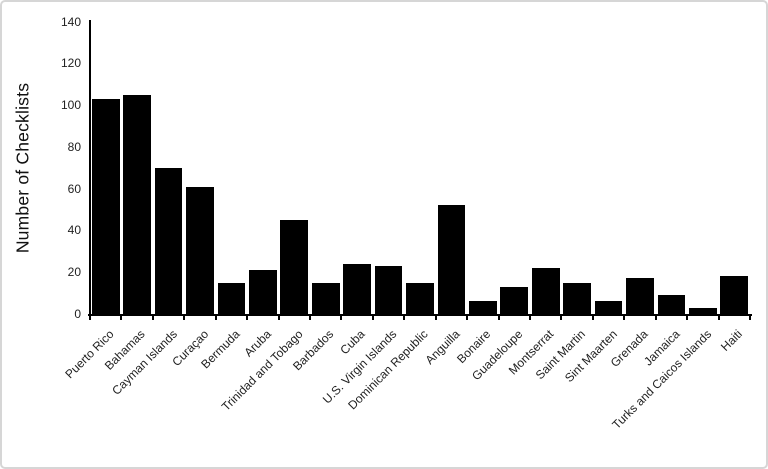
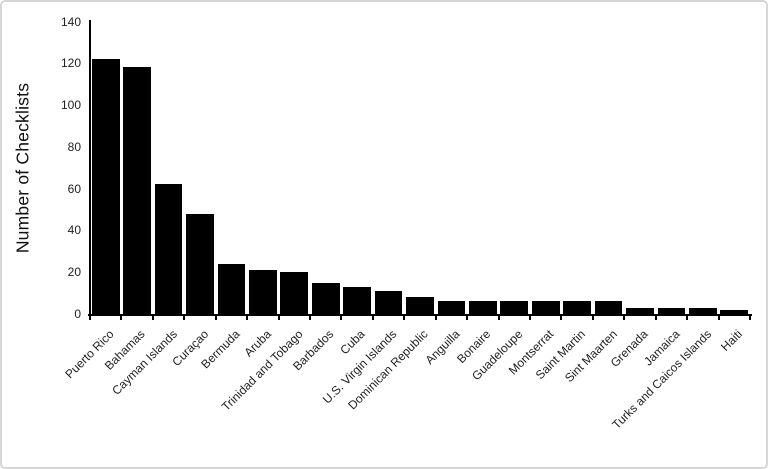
Puerto Rico: 103 -> 122
Bahamas: 105 -> 118
Cayman Islands: 70 -> 62
Curaçao: 61 -> 48
Bermuda: 15 -> 24
Trinidad and Tobago: 45 -> 20
Cuba: 24 -> 13
U.S. Virgin Islands: 23 -> 11
Dominican Republic: 15 -> 8
Anguilla: 52 -> 6
Guadeloupe: 13 -> 6
Montserrat: 22 -> 6
Saint Martin: 15 -> 6
Grenada: 17 -> 3
Jamaica: 9 -> 3
Haiti: 18 -> 2
